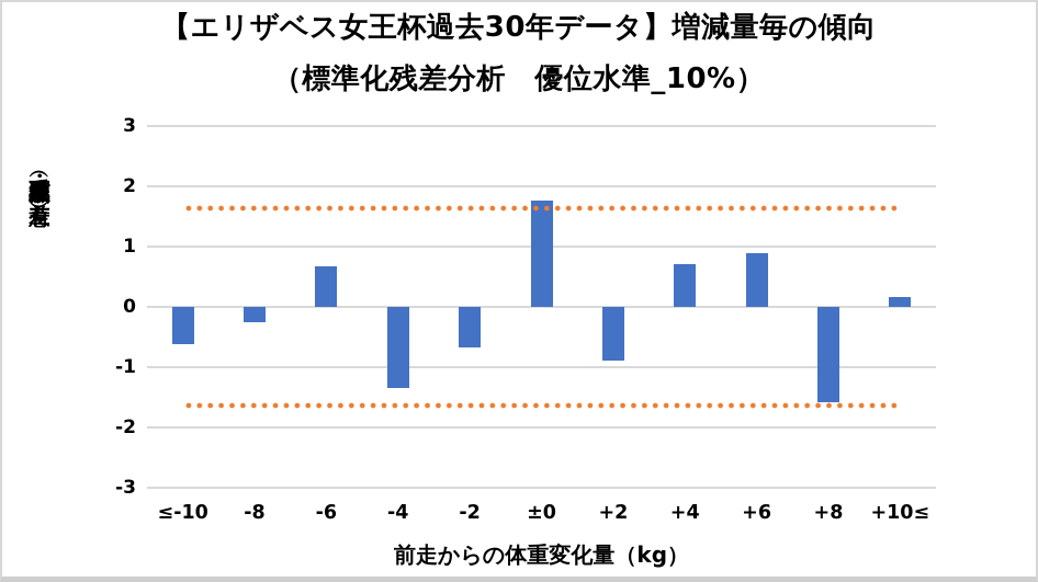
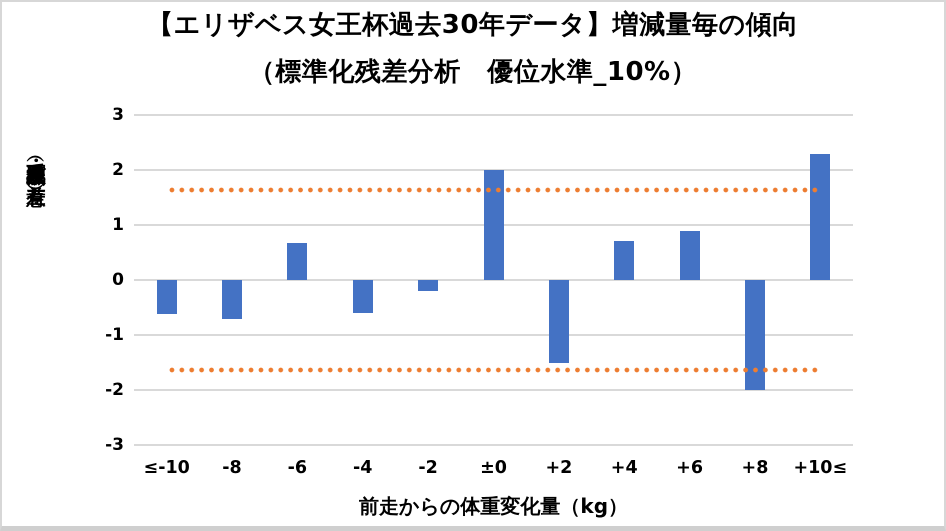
-8: -0.2 -> -0.7
-4: -1.4 -> -0.6
-2: -0.7 -> -0.2
±0: 1.8 -> 2.0
+2: -0.9 -> -1.5
+8: -1.6 -> -2.0
+10≤: 0.2 -> 2.3
